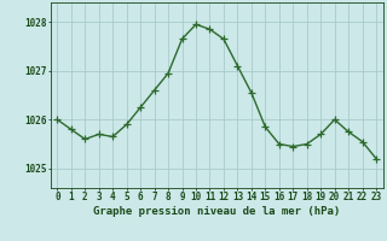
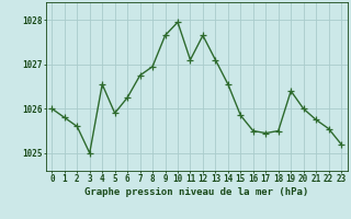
3: 1025.70 -> 1025.00
4: 1025.65 -> 1026.55
7: 1026.60 -> 1026.75
11: 1027.85 -> 1027.10
19: 1025.70 -> 1026.40
